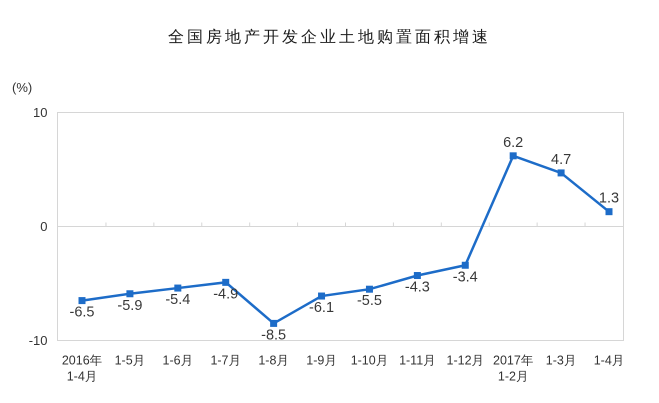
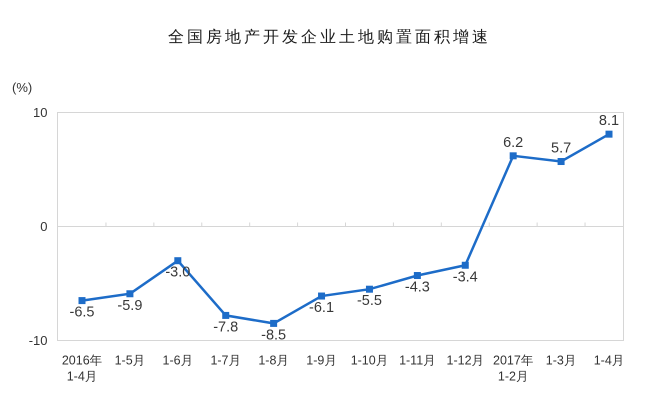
1-6月: -5.4 -> -3.0
1-7月: -4.9 -> -7.8
1-3月: 4.7 -> 5.7
1-4月: 1.3 -> 8.1
